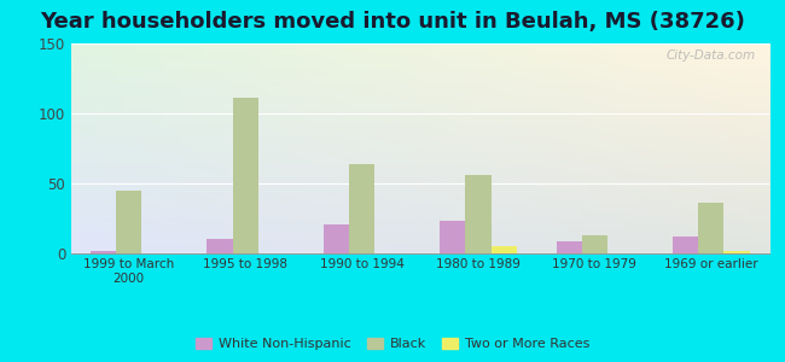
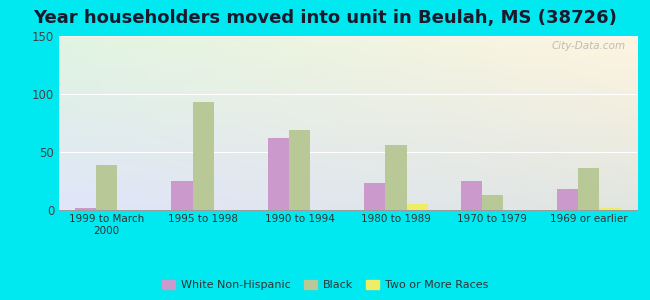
Black/1999 to March 2000: 45 -> 39
White Non-Hispanic/1995 to 1998: 10 -> 25
Black/1995 to 1998: 111 -> 93
White Non-Hispanic/1990 to 1994: 21 -> 62
Black/1990 to 1994: 64 -> 69
White Non-Hispanic/1970 to 1979: 9 -> 25
White Non-Hispanic/1969 or earlier: 12 -> 18
